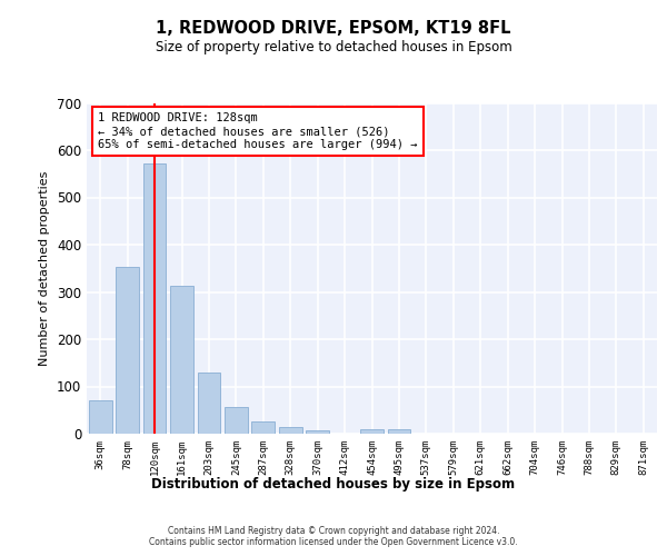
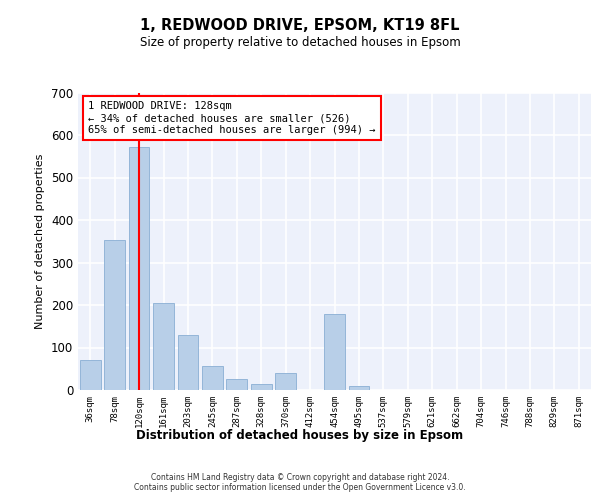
161sqm: 314 -> 205
370sqm: 8 -> 40
454sqm: 10 -> 180
